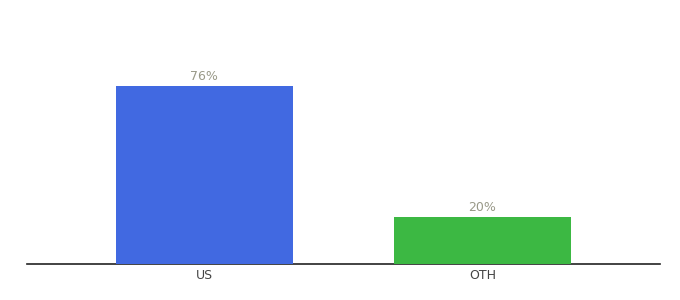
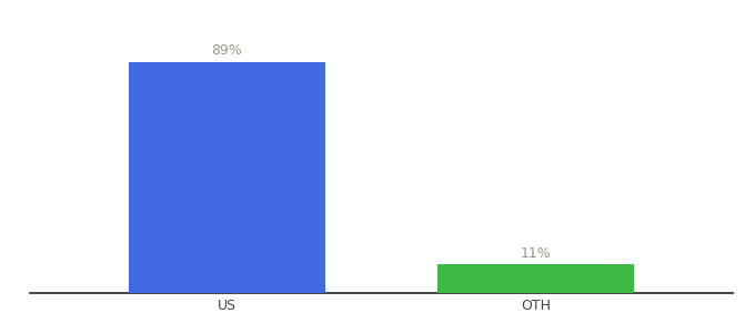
US: 76% -> 89%
OTH: 20% -> 11%
